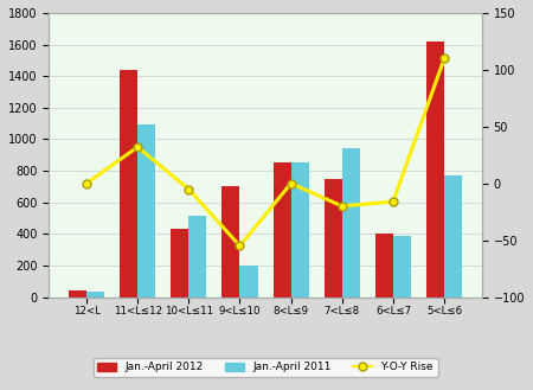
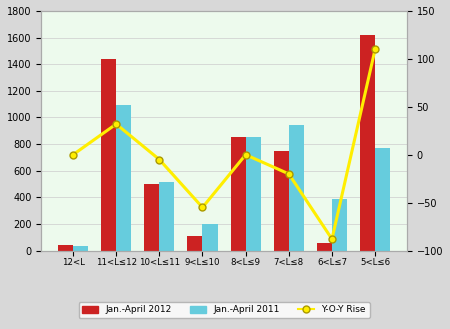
Jan.-April 2012/10<L≤11: 430 -> 500
Jan.-April 2012/9<L≤10: 700 -> 110
Jan.-April 2012/6<L≤7: 400 -> 60
Y-O-Y Rise/6<L≤7: -16 -> -88
